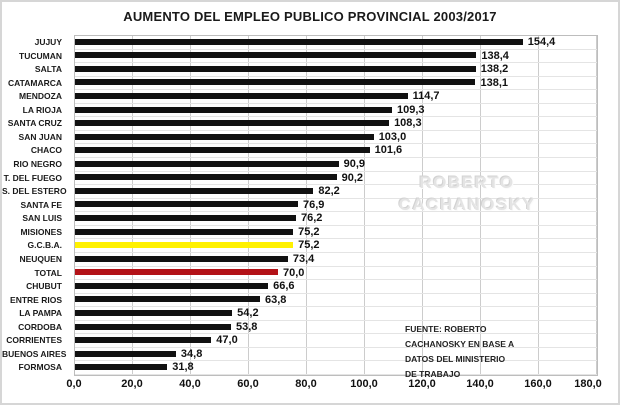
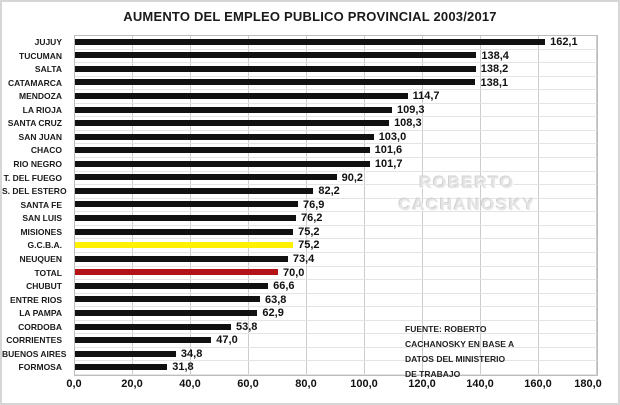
JUJUY: 154,4 -> 162,1
RIO NEGRO: 90,9 -> 101,7
LA PAMPA: 54,2 -> 62,9
